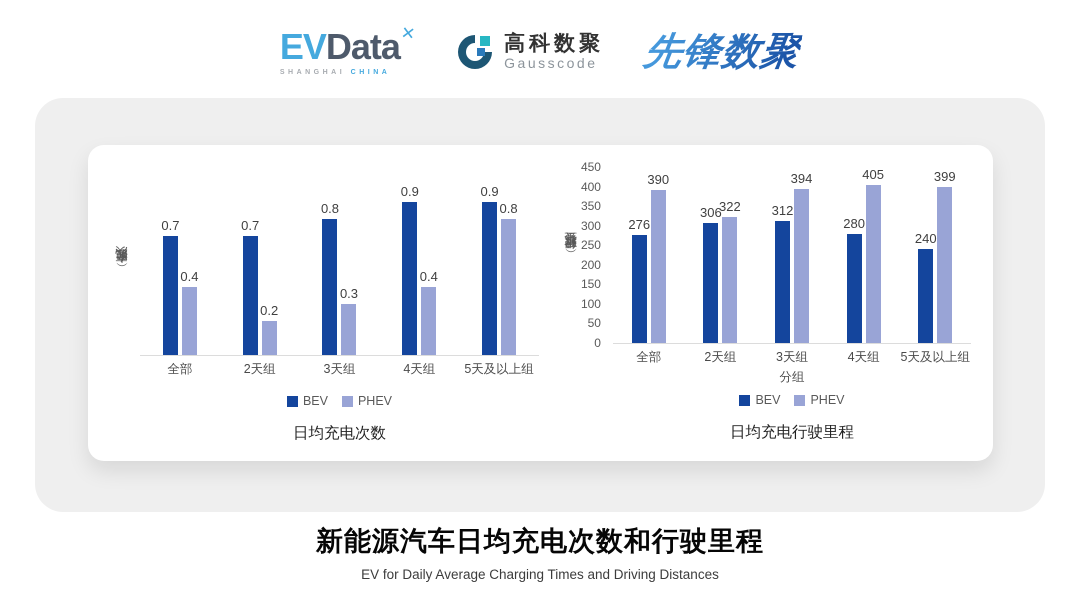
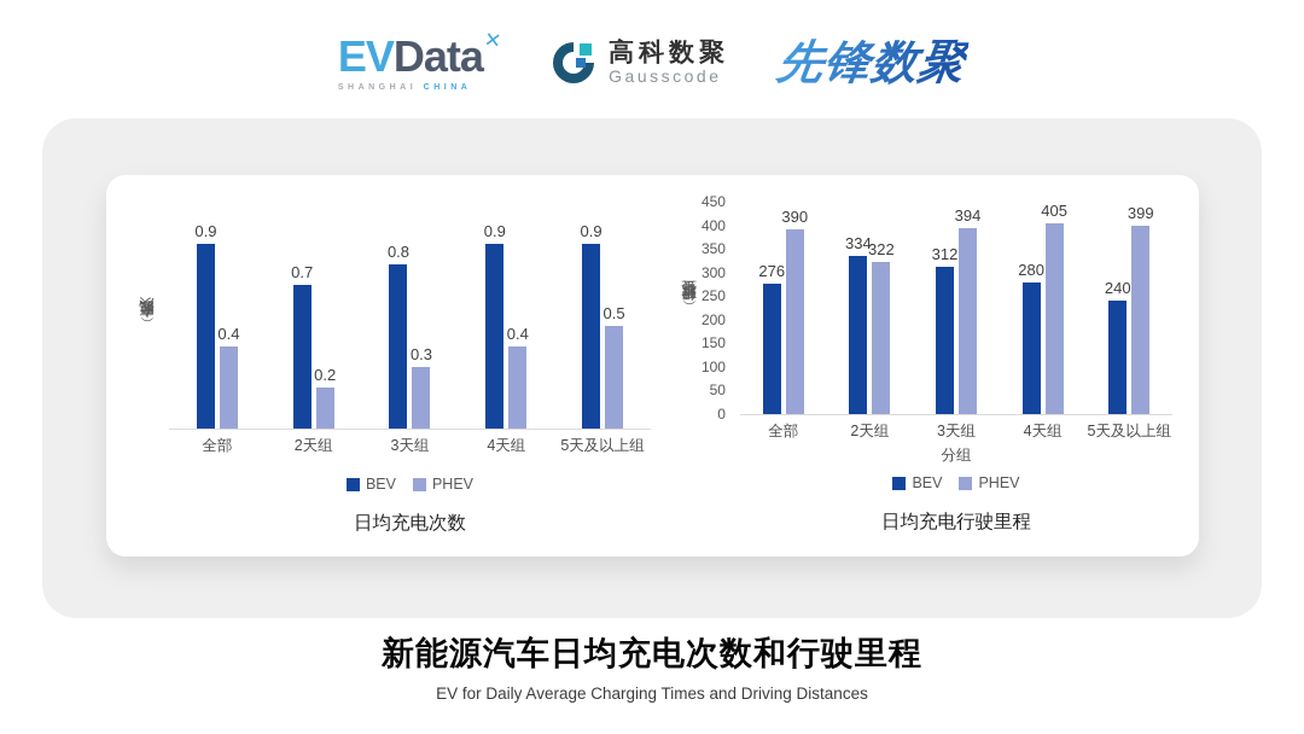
日均充电次数/BEV/全部: 0.7 -> 0.9
日均充电次数/PHEV/5天及以上组: 0.8 -> 0.5
日均充电行驶里程/BEV/2天组: 306 -> 334
